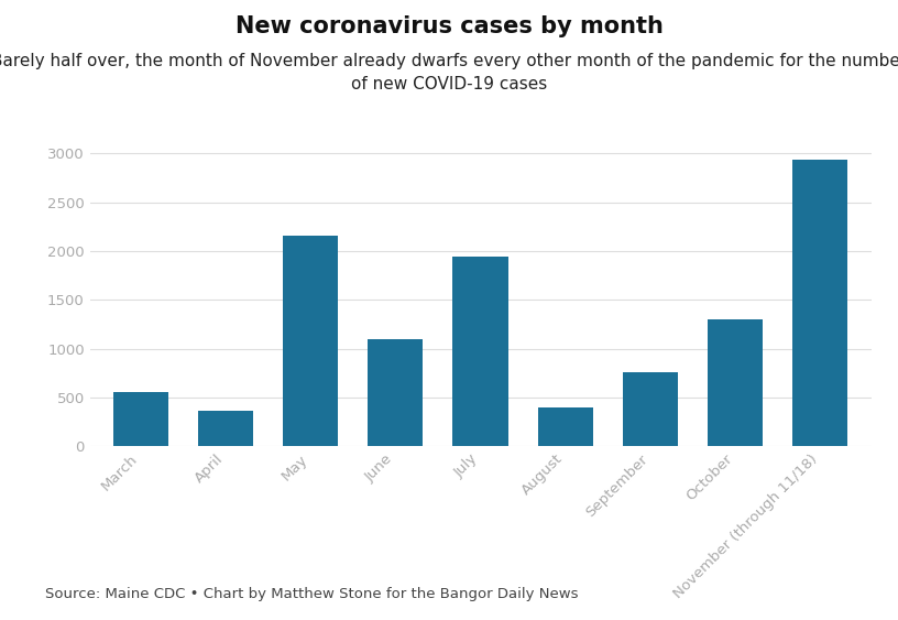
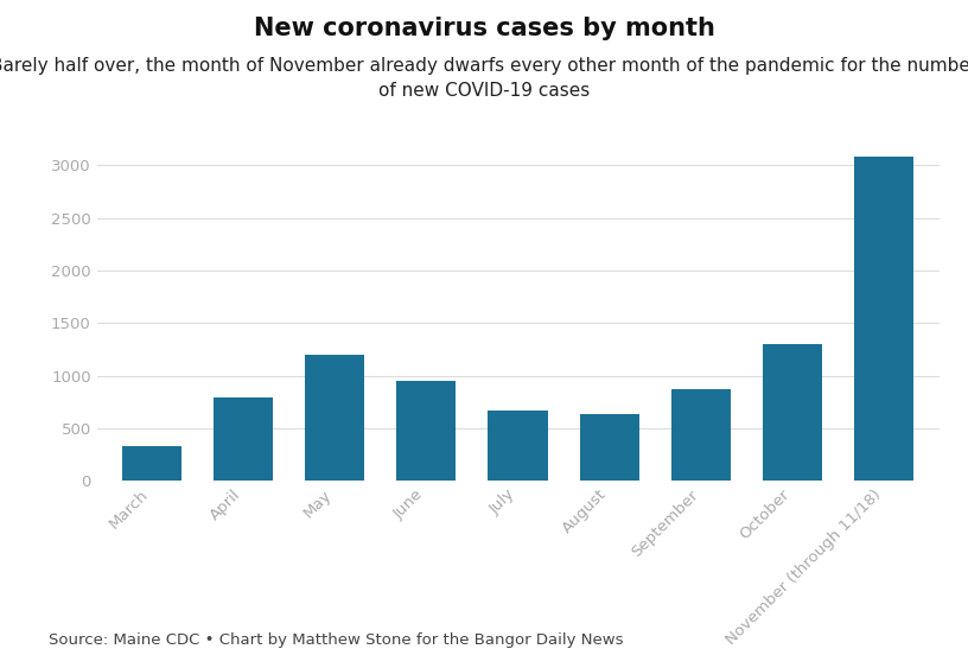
March: 560 -> 330
April: 360 -> 790
May: 2160 -> 1200
June: 1100 -> 950
July: 1940 -> 670
August: 400 -> 630
September: 760 -> 870
November (through 11/18): 2940 -> 3080
